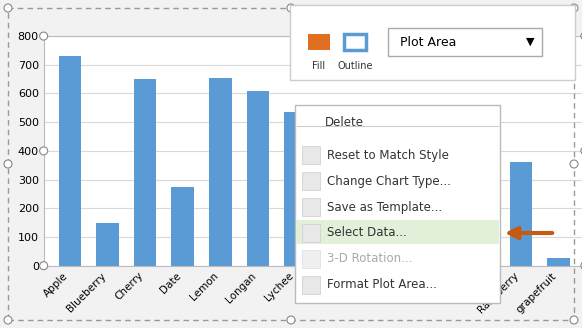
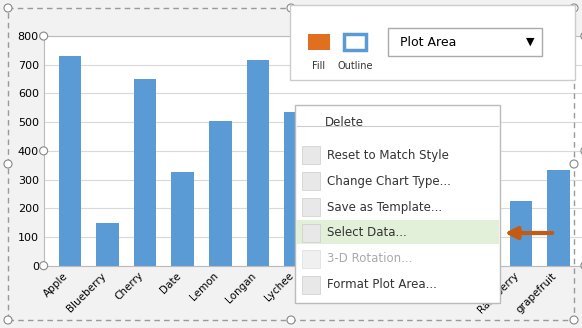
Date: 275 -> 325
Lemon: 655 -> 505
Longan: 608 -> 715
Raspberry: 360 -> 225
grapefruit: 28 -> 335
